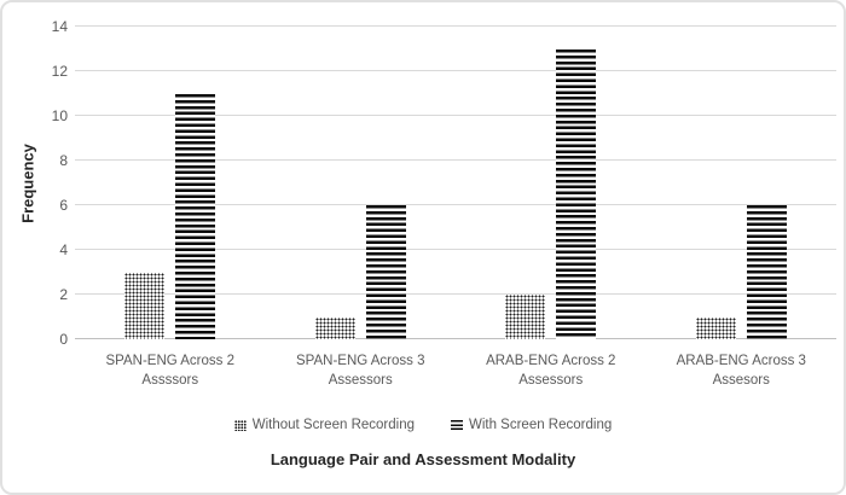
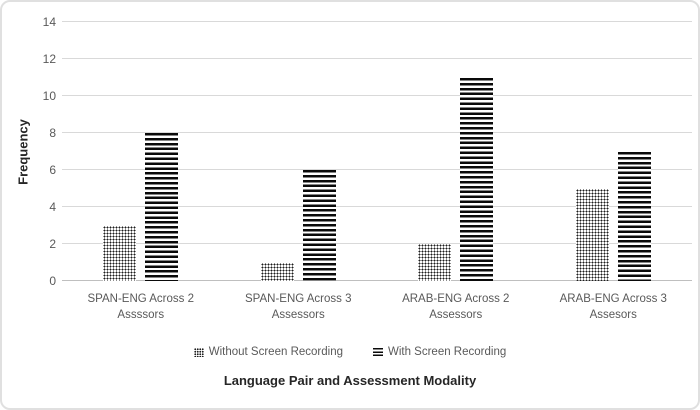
With Screen Recording/SPAN-ENG Across 2 Assssors: 11 -> 8
With Screen Recording/ARAB-ENG Across 2 Assessors: 13 -> 11
Without Screen Recording/ARAB-ENG Across 3 Assesors: 1 -> 5
With Screen Recording/ARAB-ENG Across 3 Assesors: 6 -> 7
